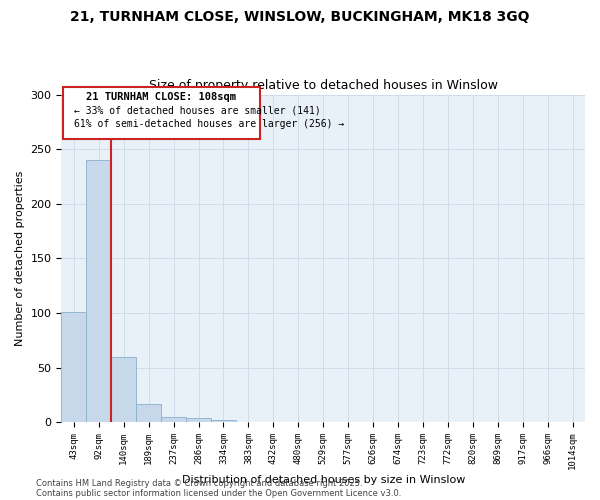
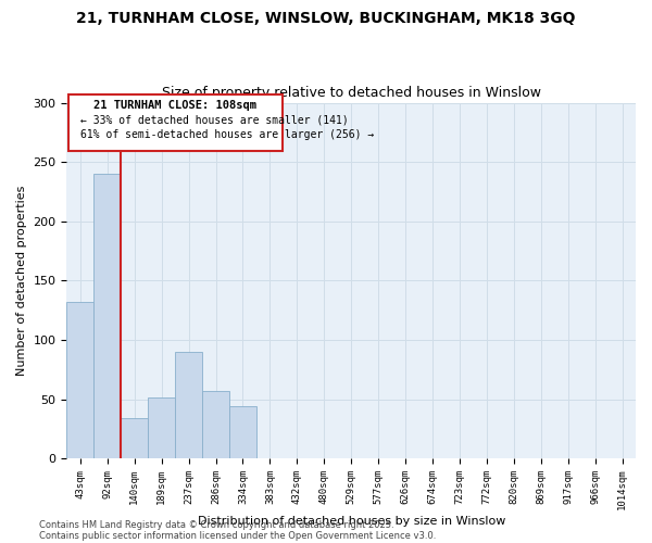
43sqm: 101 -> 132
140sqm: 60 -> 34
189sqm: 17 -> 51
237sqm: 5 -> 90
286sqm: 4 -> 57
334sqm: 2 -> 44
